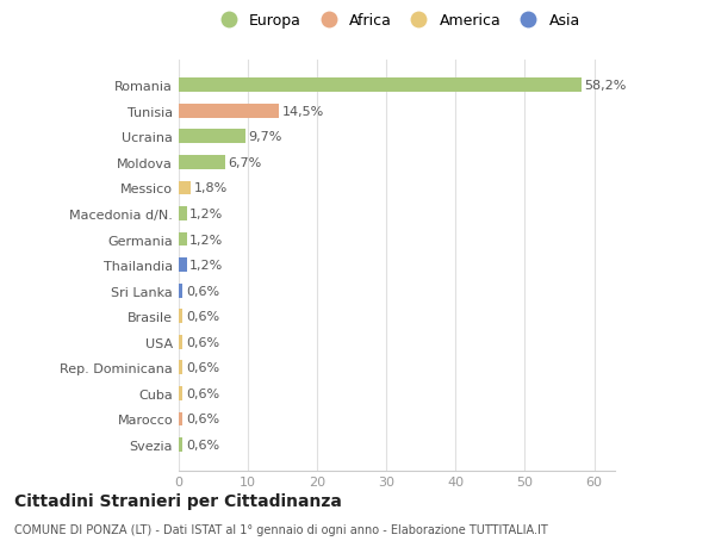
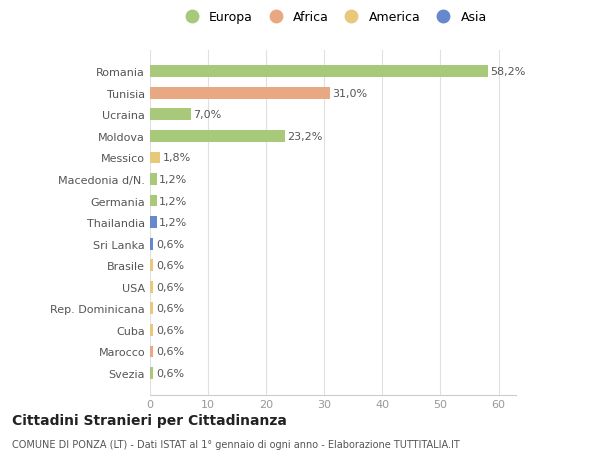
Tunisia: 14,5% -> 31,0%
Ucraina: 9,7% -> 7,0%
Moldova: 6,7% -> 23,2%
